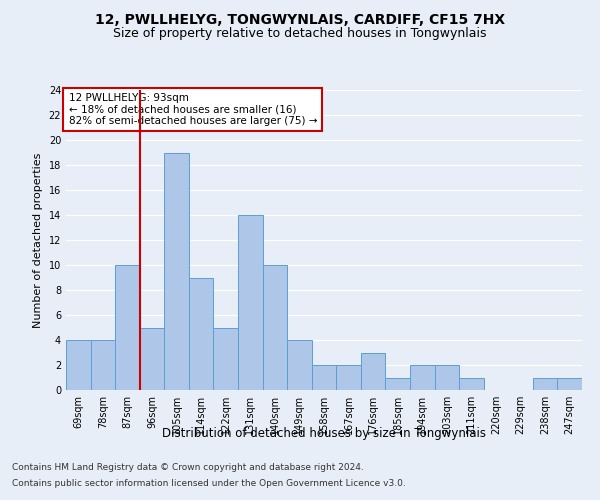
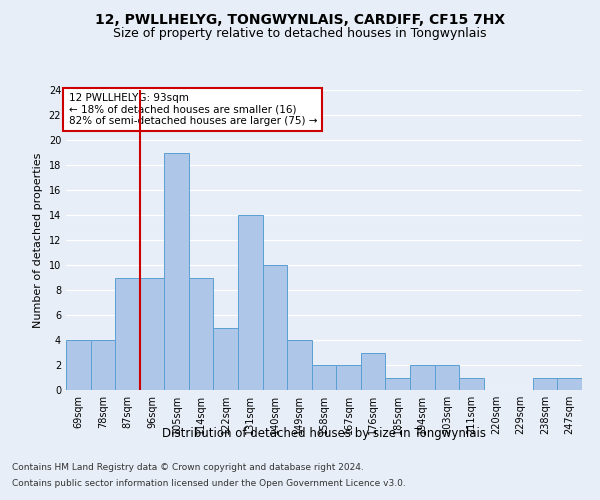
87sqm: 10 -> 9
96sqm: 5 -> 9
